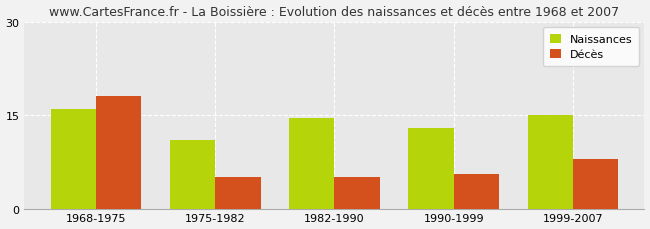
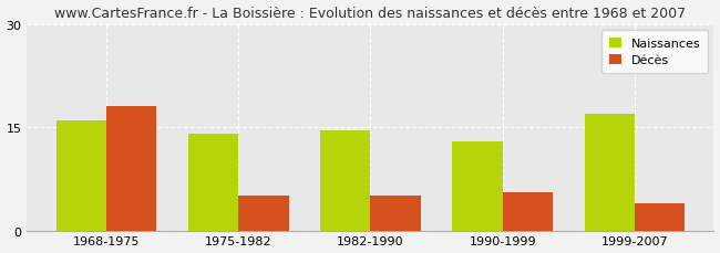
Naissances/1975-1982: 11.0 -> 14.0
Naissances/1999-2007: 15.0 -> 17.0
Décès/1999-2007: 8.0 -> 4.0
